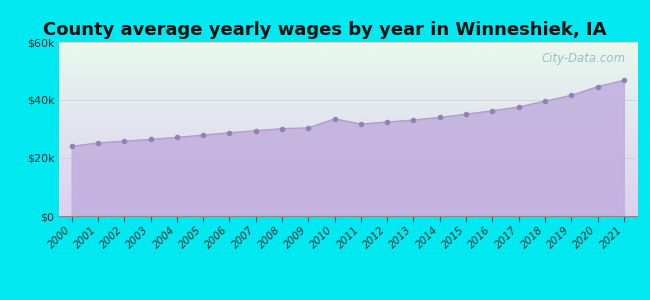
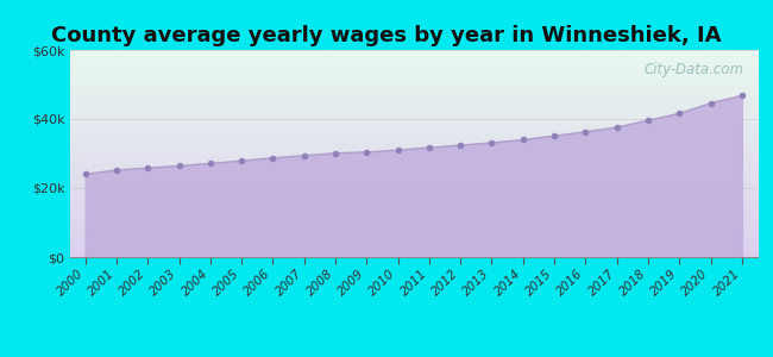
2010: $33.5k -> $31.0k
